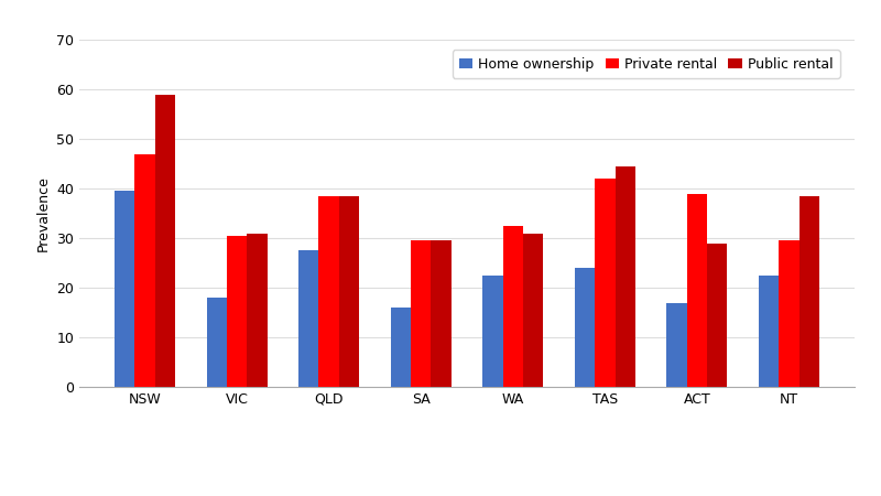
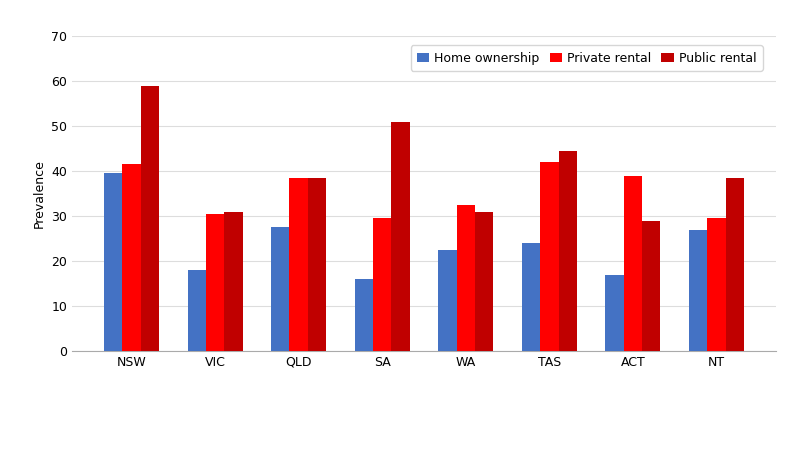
Private rental/NSW: 47.0 -> 41.5
Public rental/SA: 29.5 -> 51.0
Home ownership/NT: 22.5 -> 27.0
